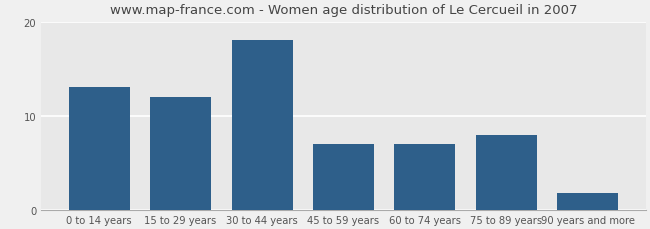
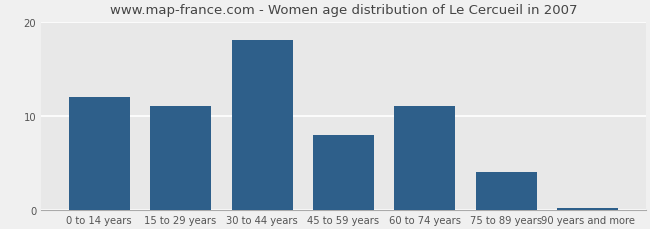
0 to 14 years: 13.0 -> 12.0
15 to 29 years: 12.0 -> 11.0
45 to 59 years: 7.0 -> 8.0
60 to 74 years: 7.0 -> 11.0
75 to 89 years: 8.0 -> 4.0
90 years and more: 1.8 -> 0.2
